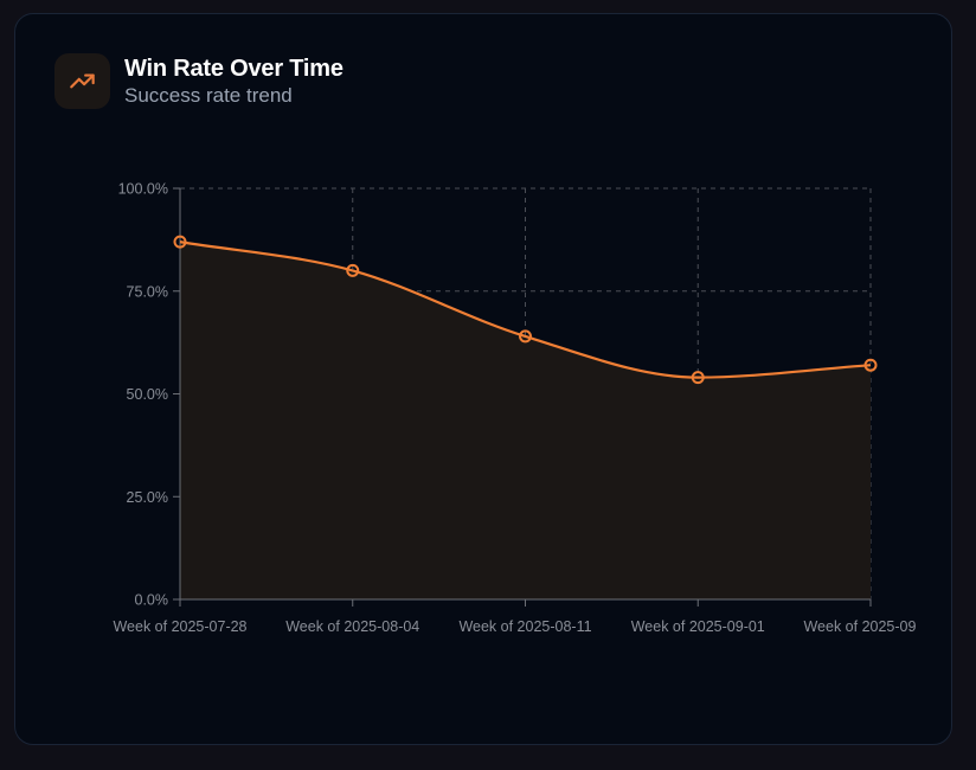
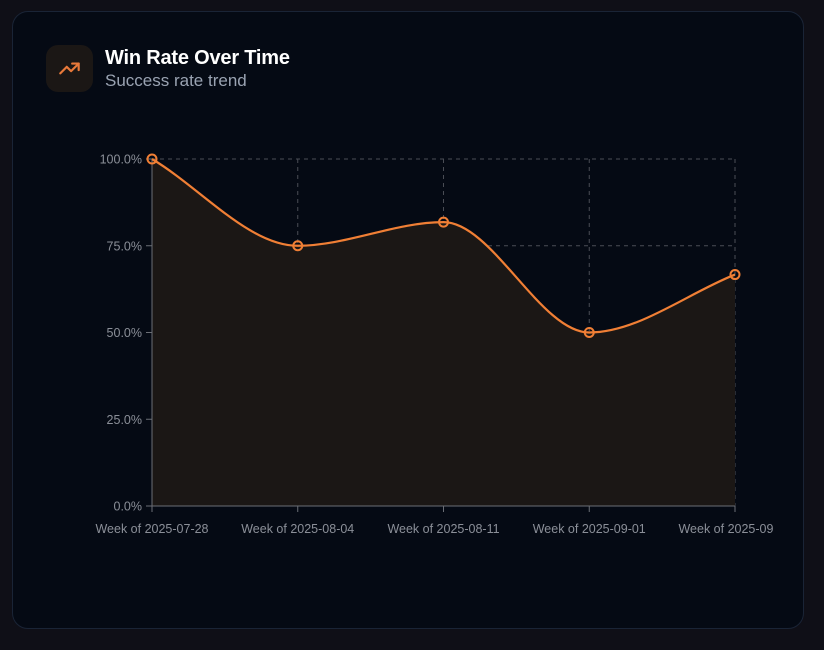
Week of 2025-07-28: 87% -> 100%
Week of 2025-08-04: 80% -> 75%
Week of 2025-08-11: 64% -> 82%
Week of 2025-09-01: 54% -> 50%
Week of 2025-09-08: 57% -> 67%
